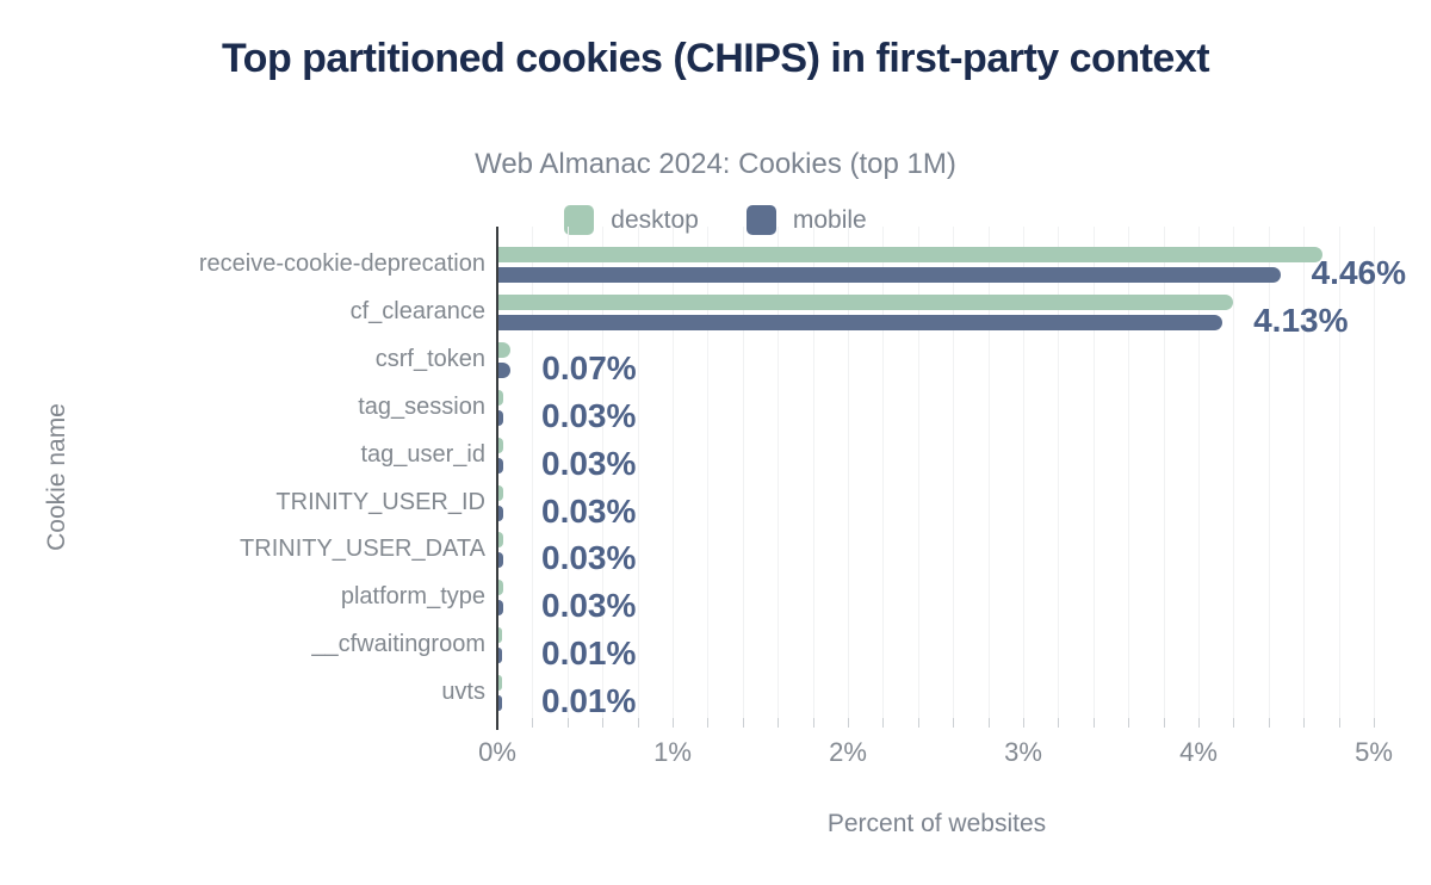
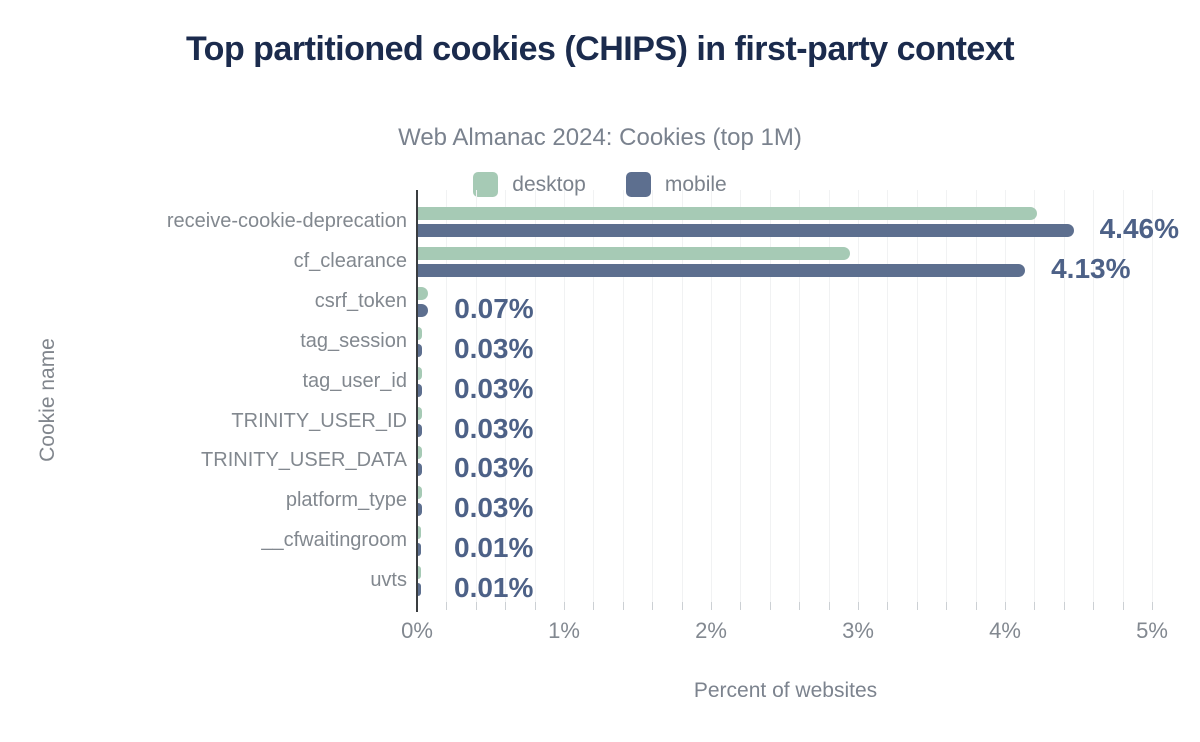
desktop/receive-cookie-deprecation: 4.70% -> 4.21%
desktop/cf_clearance: 4.19% -> 2.94%
